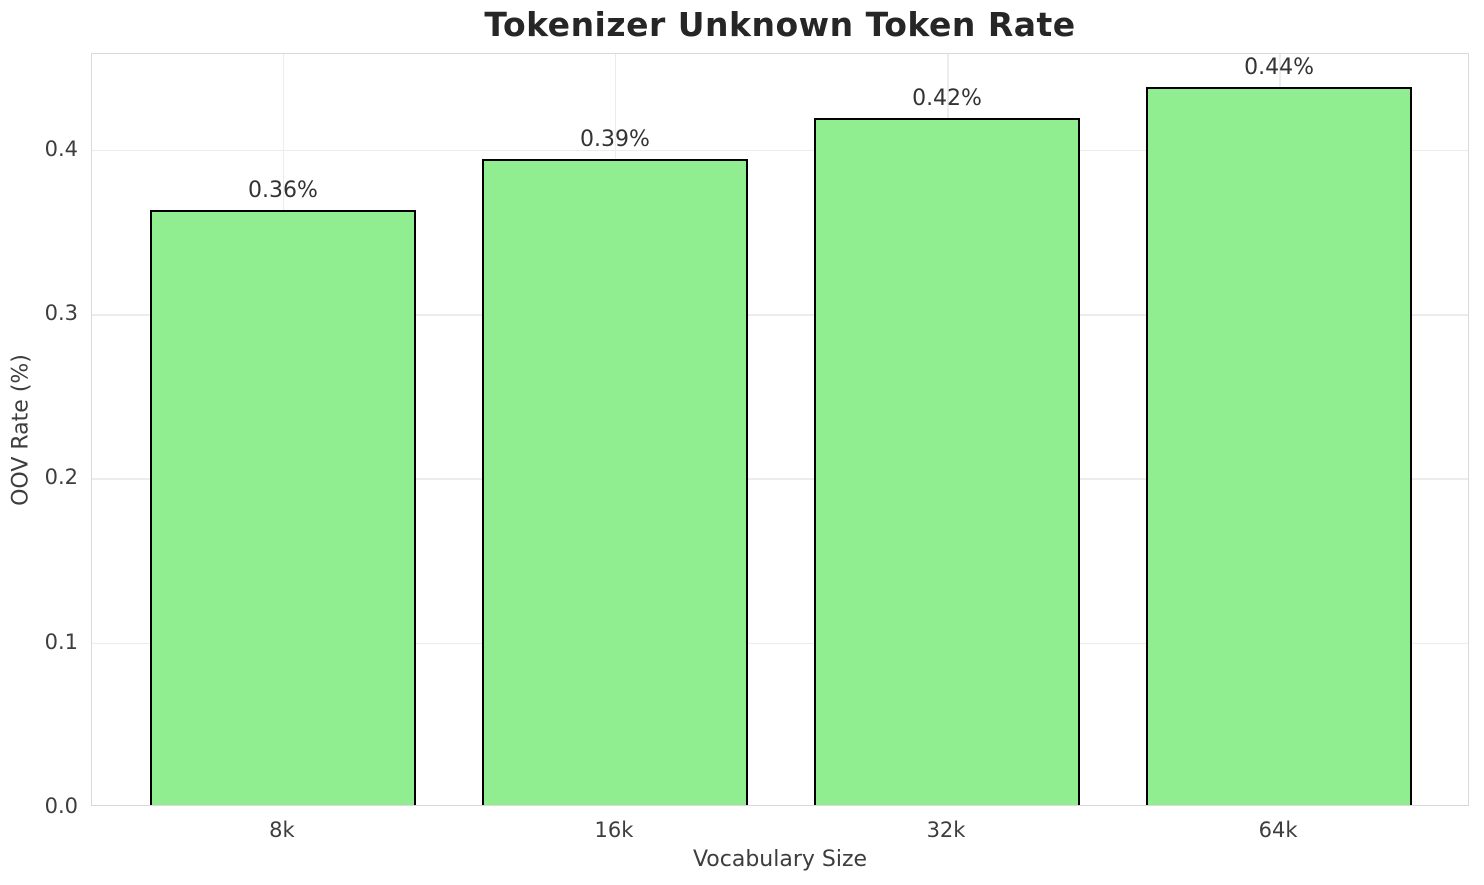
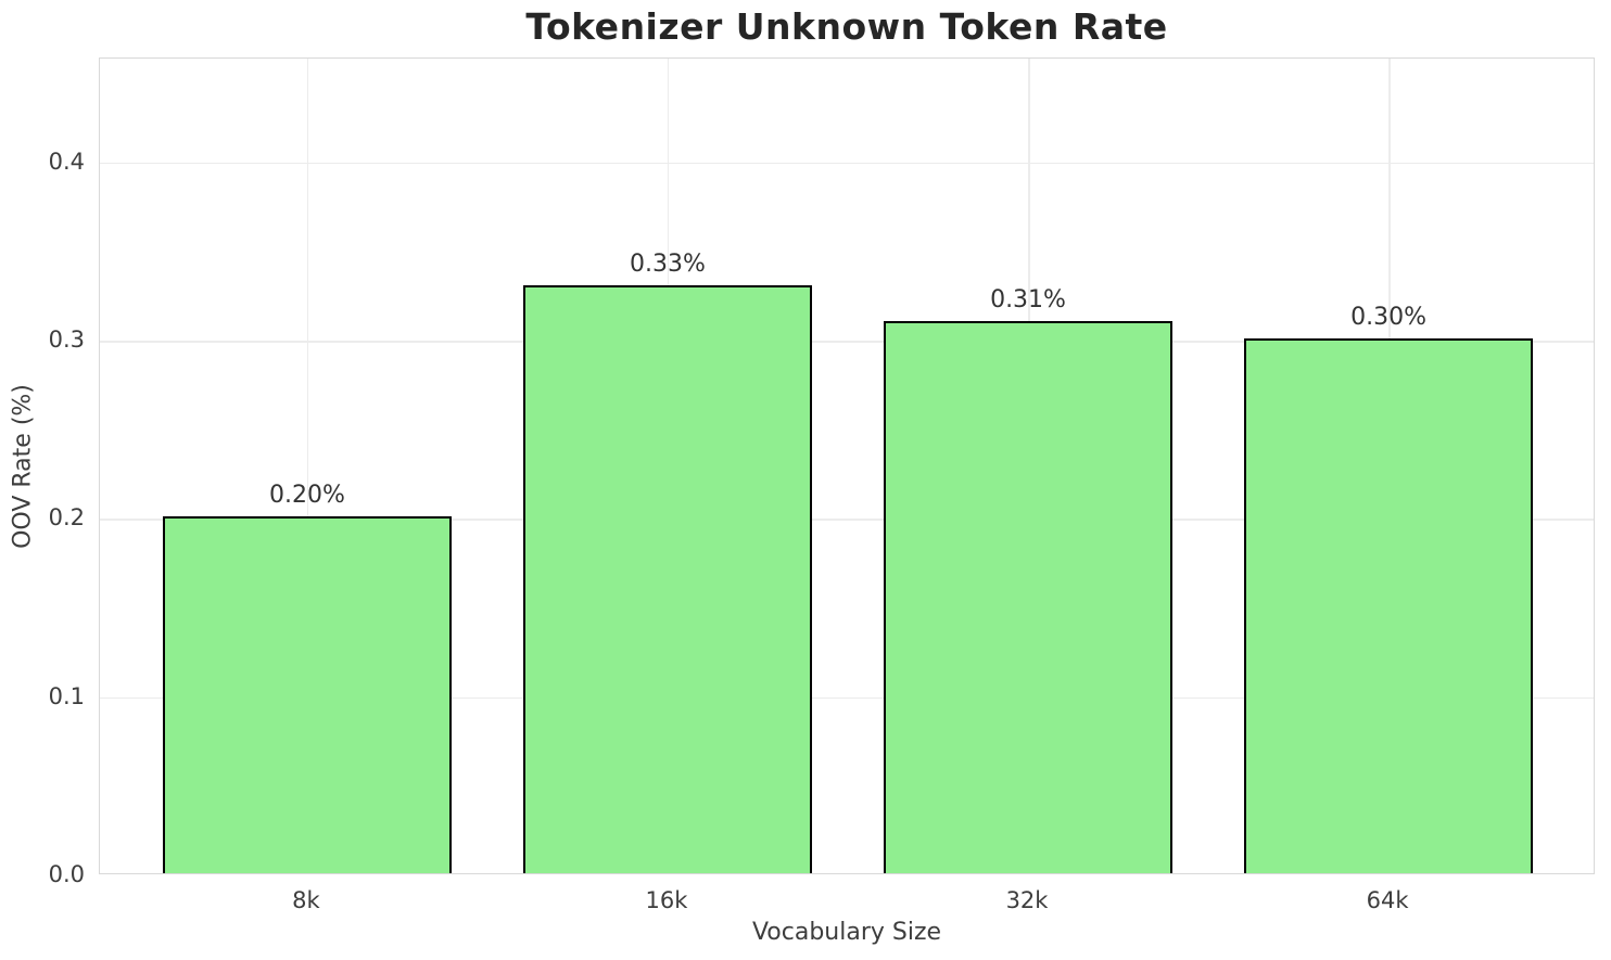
8k: 0.36% -> 0.20%
16k: 0.39% -> 0.33%
32k: 0.42% -> 0.31%
64k: 0.44% -> 0.30%
